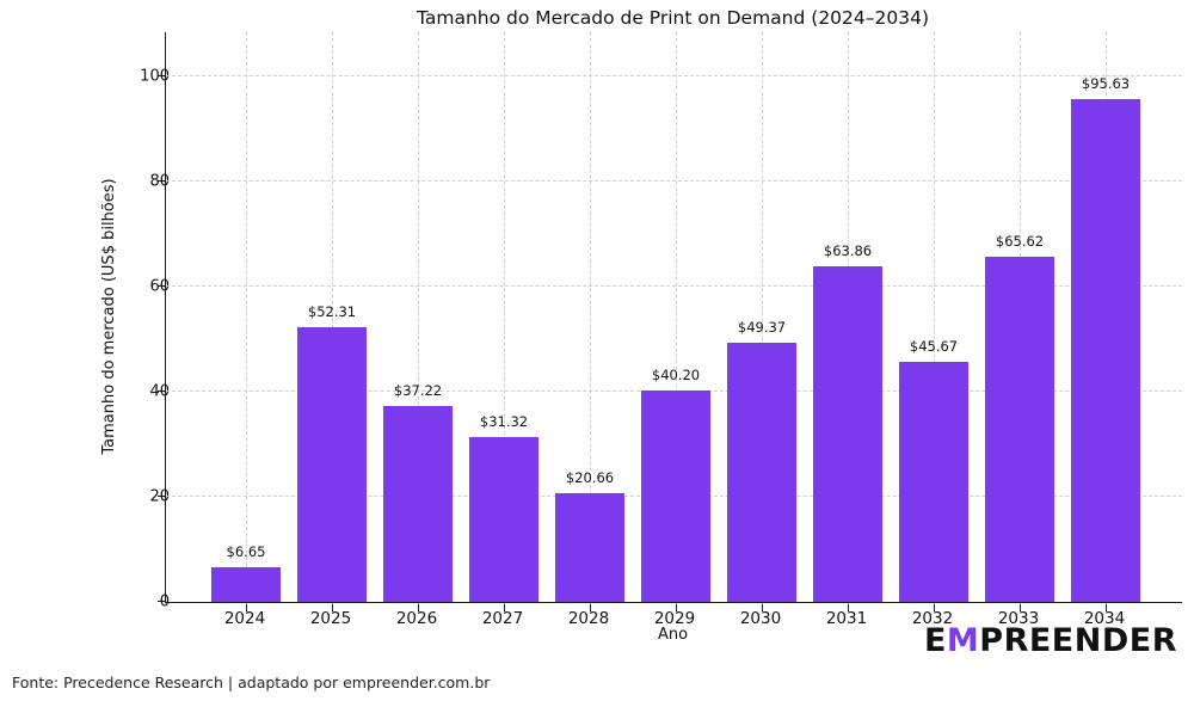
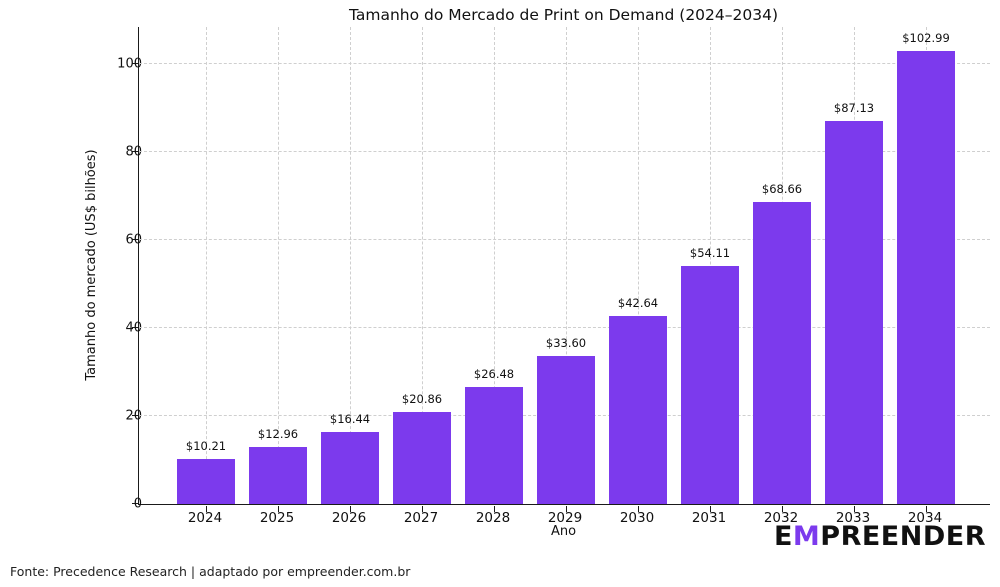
2024: $6.65 -> $10.21
2025: $52.31 -> $12.96
2026: $37.22 -> $16.44
2027: $31.32 -> $20.86
2028: $20.66 -> $26.48
2029: $40.20 -> $33.60
2030: $49.37 -> $42.64
2031: $63.86 -> $54.11
2032: $45.67 -> $68.66
2033: $65.62 -> $87.13
2034: $95.63 -> $102.99
